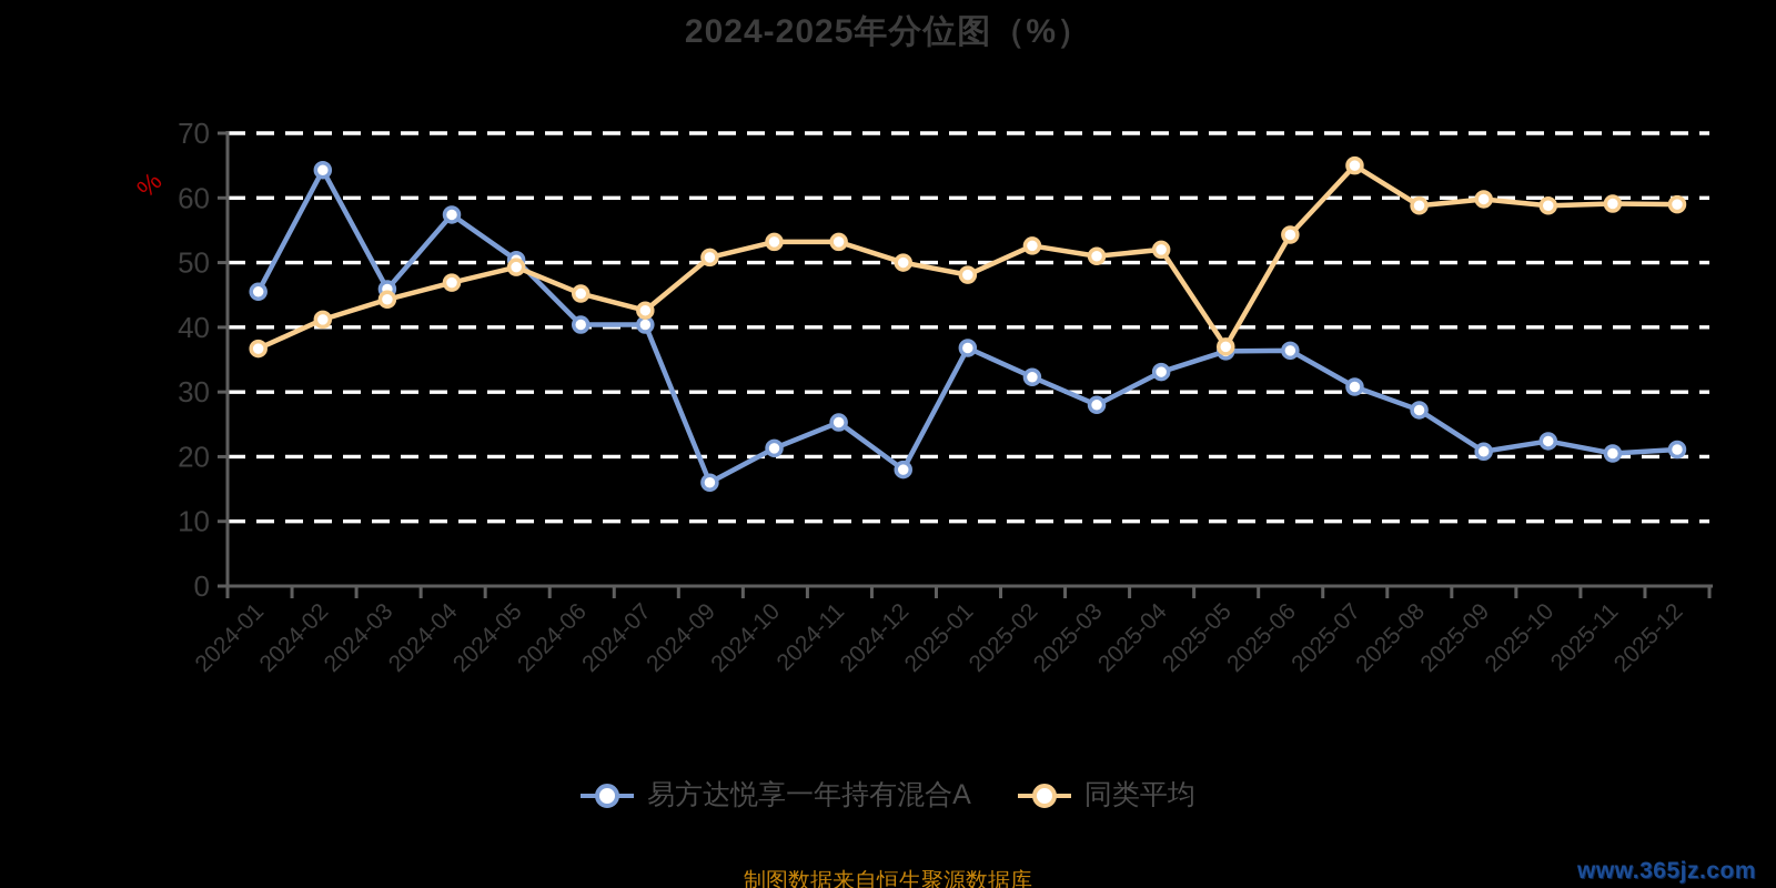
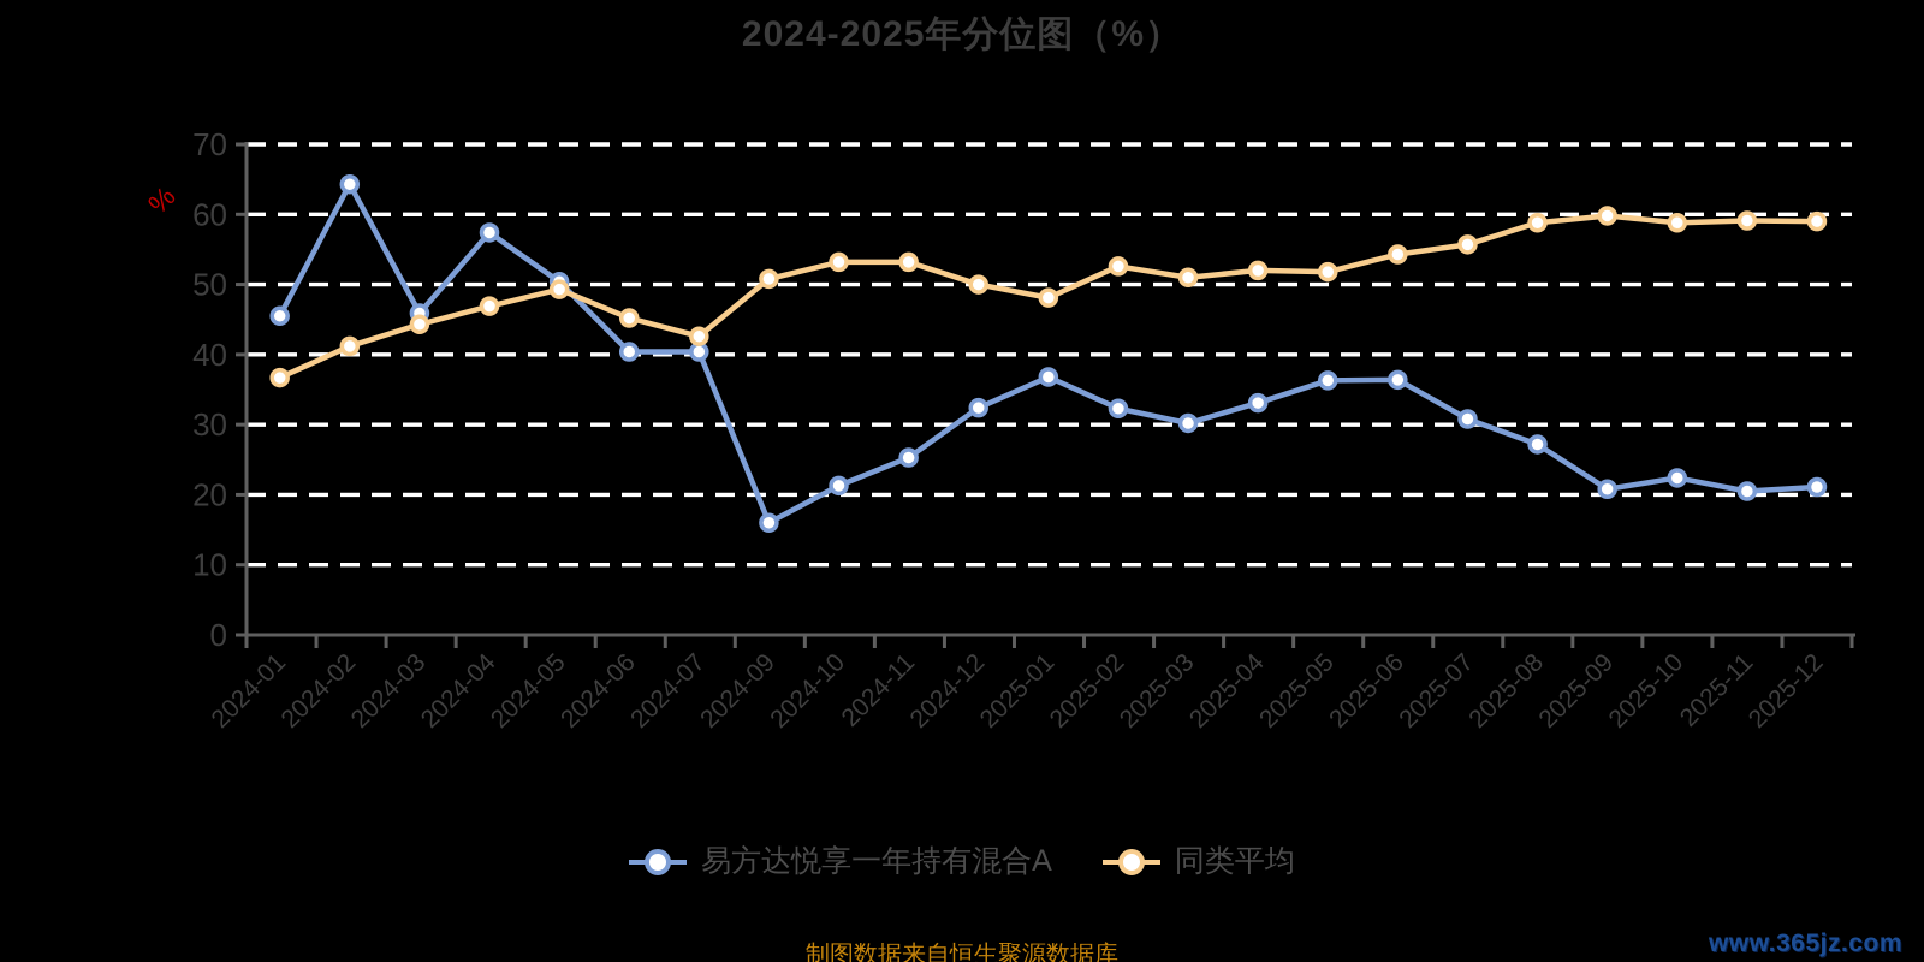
易方达悦享一年持有混合A/2024-12: 18 -> 32
易方达悦享一年持有混合A/2025-03: 28 -> 30
同类平均/2025-05: 37 -> 52
同类平均/2025-07: 65 -> 56
